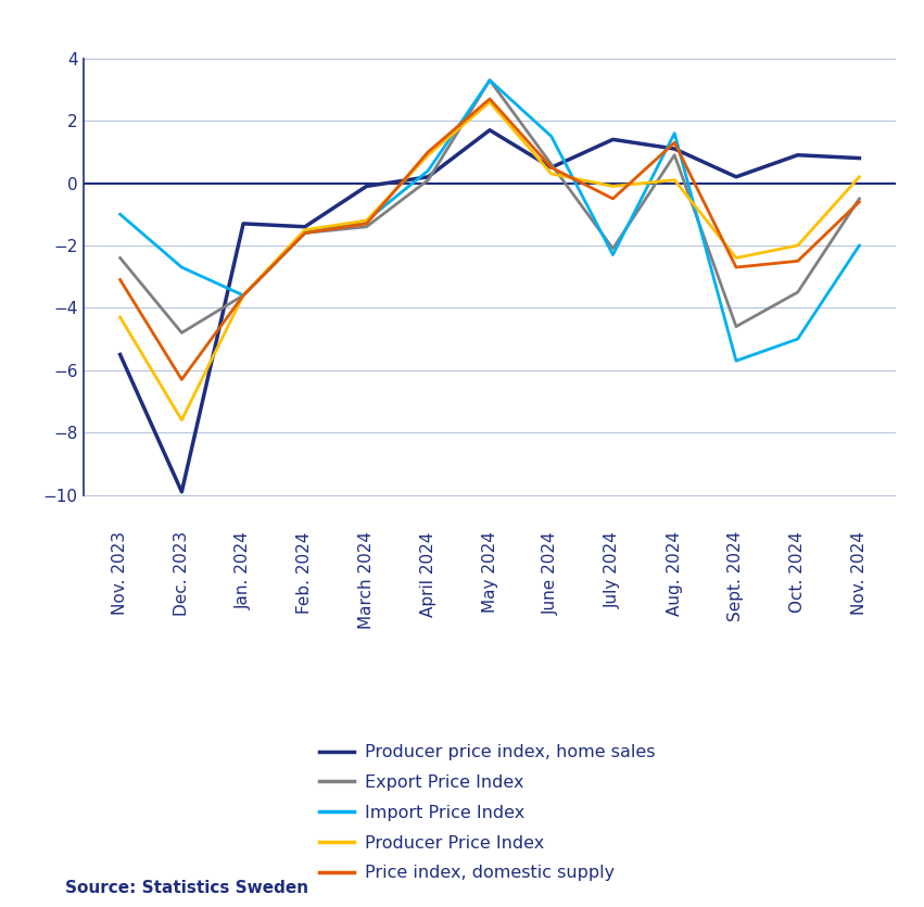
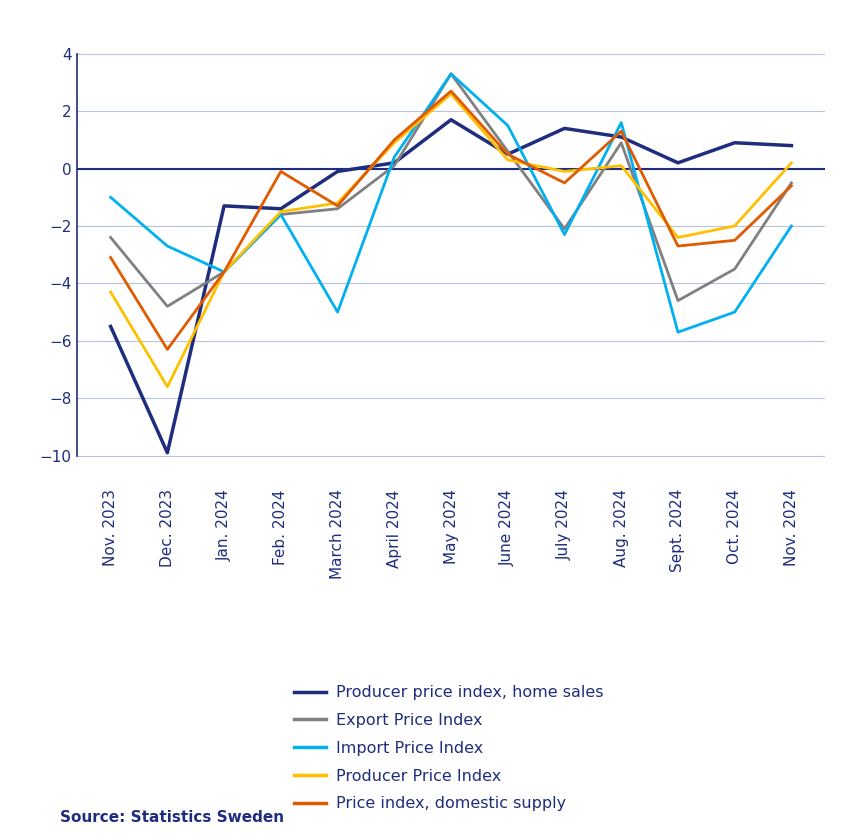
Price index, domestic supply/Feb. 2024: -1.6 -> -0.1
Import Price Index/March 2024: -1.2 -> -5.0
